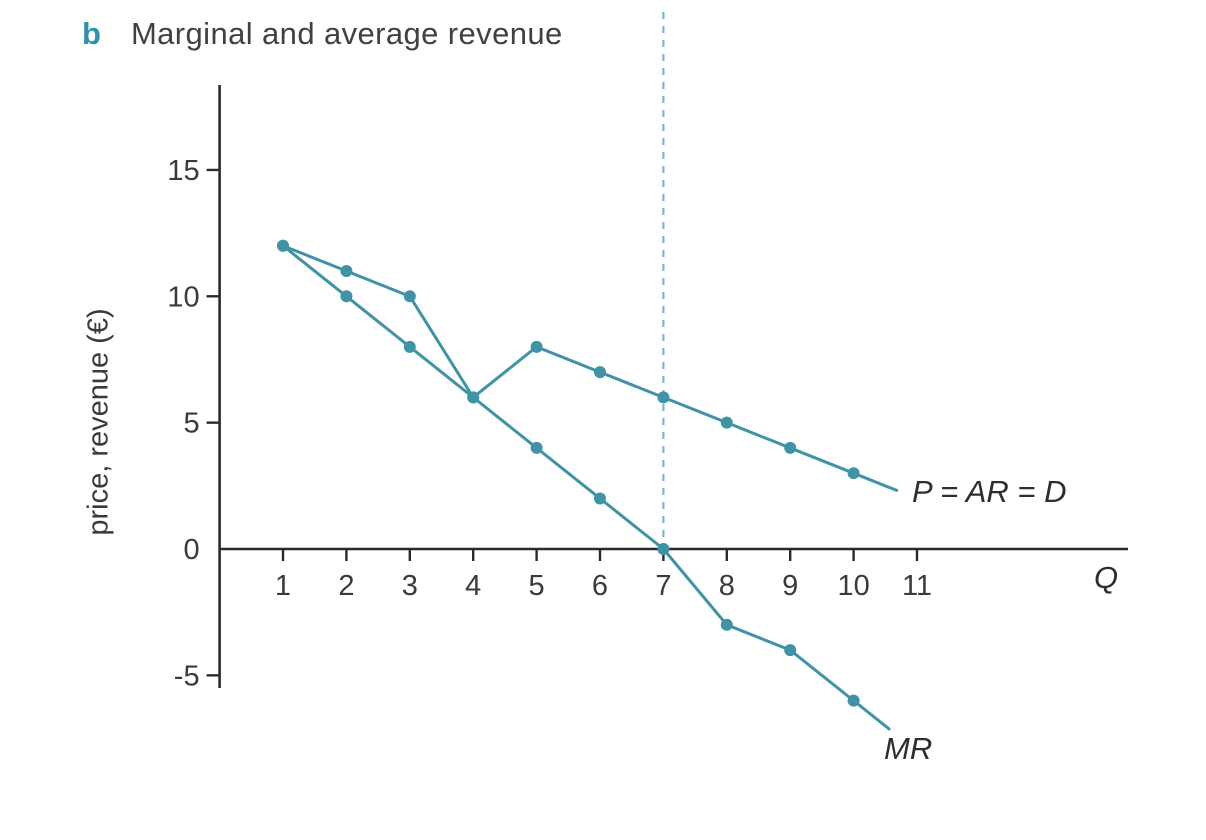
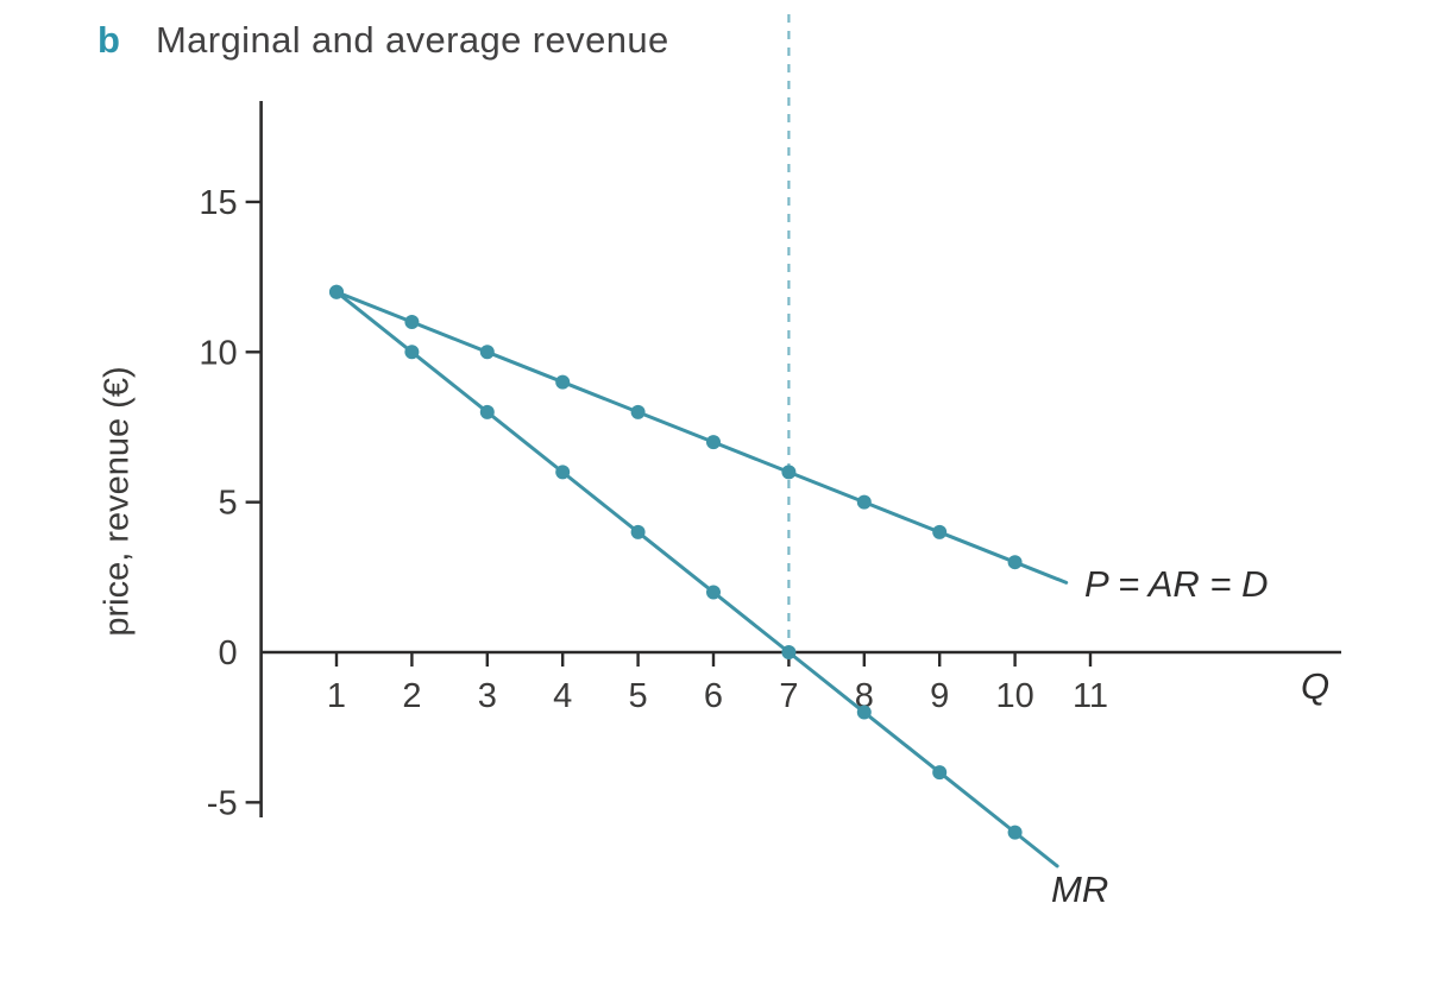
P = AR = D/4: 6 -> 9
MR/8: -3 -> -2
